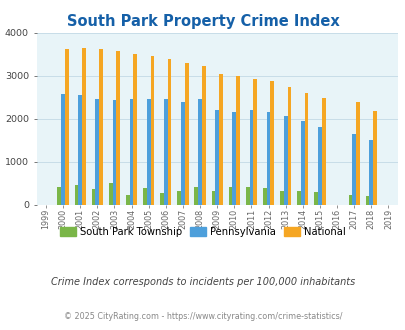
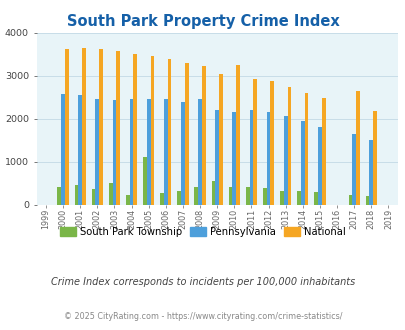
South Park Township/2005: 390 -> 1100
South Park Township/2009: 320 -> 550
National/2010: 2990 -> 3250
National/2017: 2380 -> 2650
